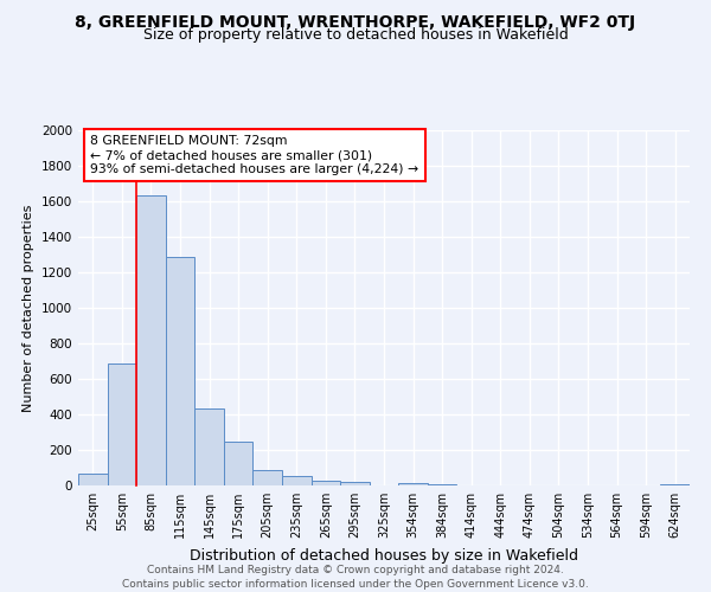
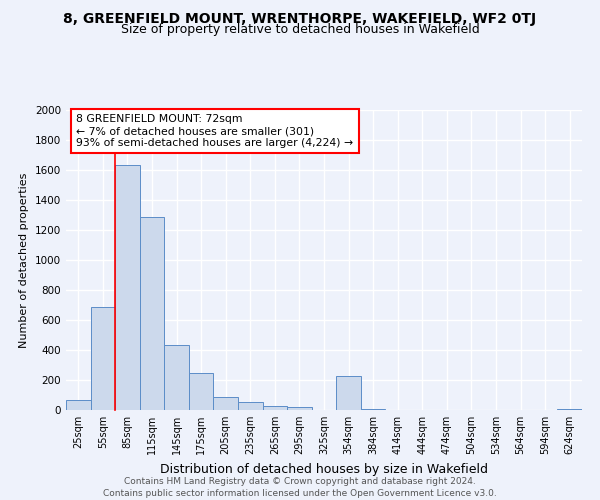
354sqm: 20 -> 230
